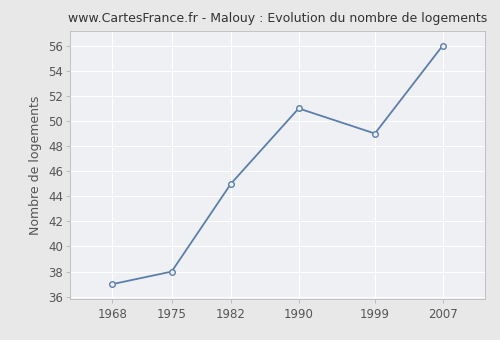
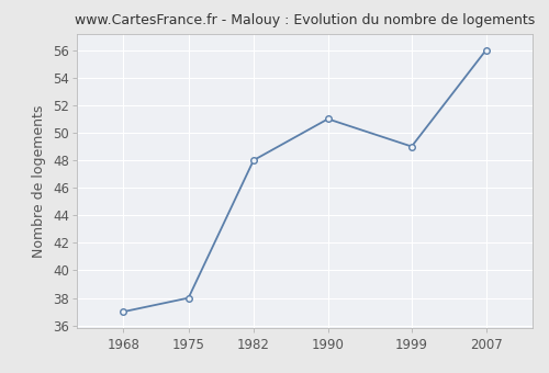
1982: 45 -> 48
